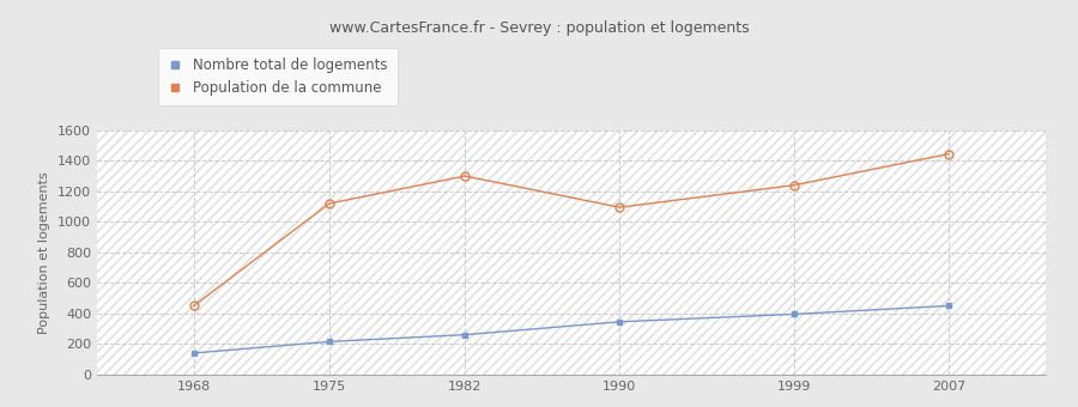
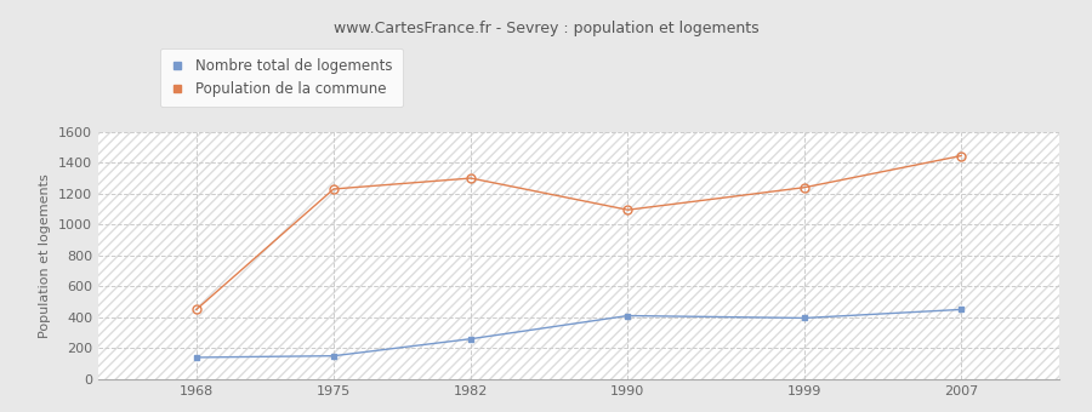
Nombre total de logements/1975: 220 -> 150
Population de la commune/1975: 1120 -> 1230
Nombre total de logements/1990: 340 -> 410
